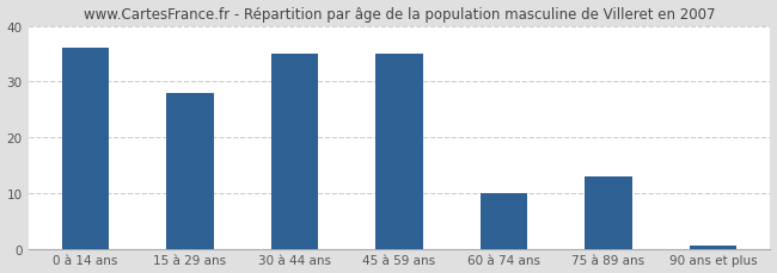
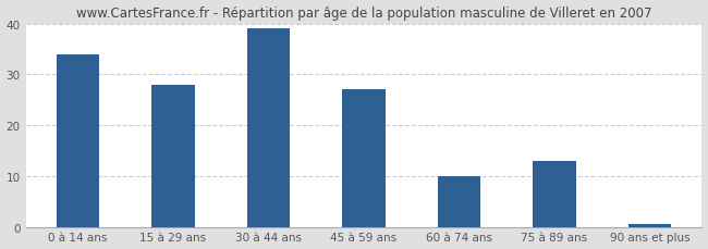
0 à 14 ans: 36.0 -> 34.0
30 à 44 ans: 35.0 -> 39.0
45 à 59 ans: 35.0 -> 27.0
